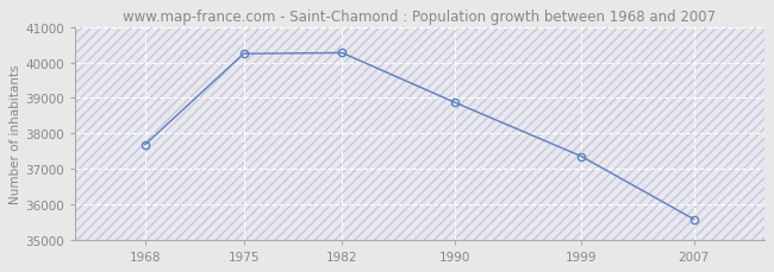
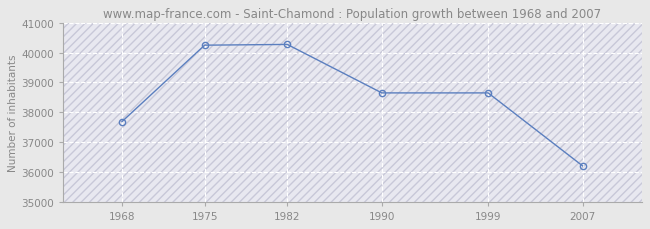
1990: 38880 -> 38650
1999: 37350 -> 38650
2007: 35570 -> 36200
